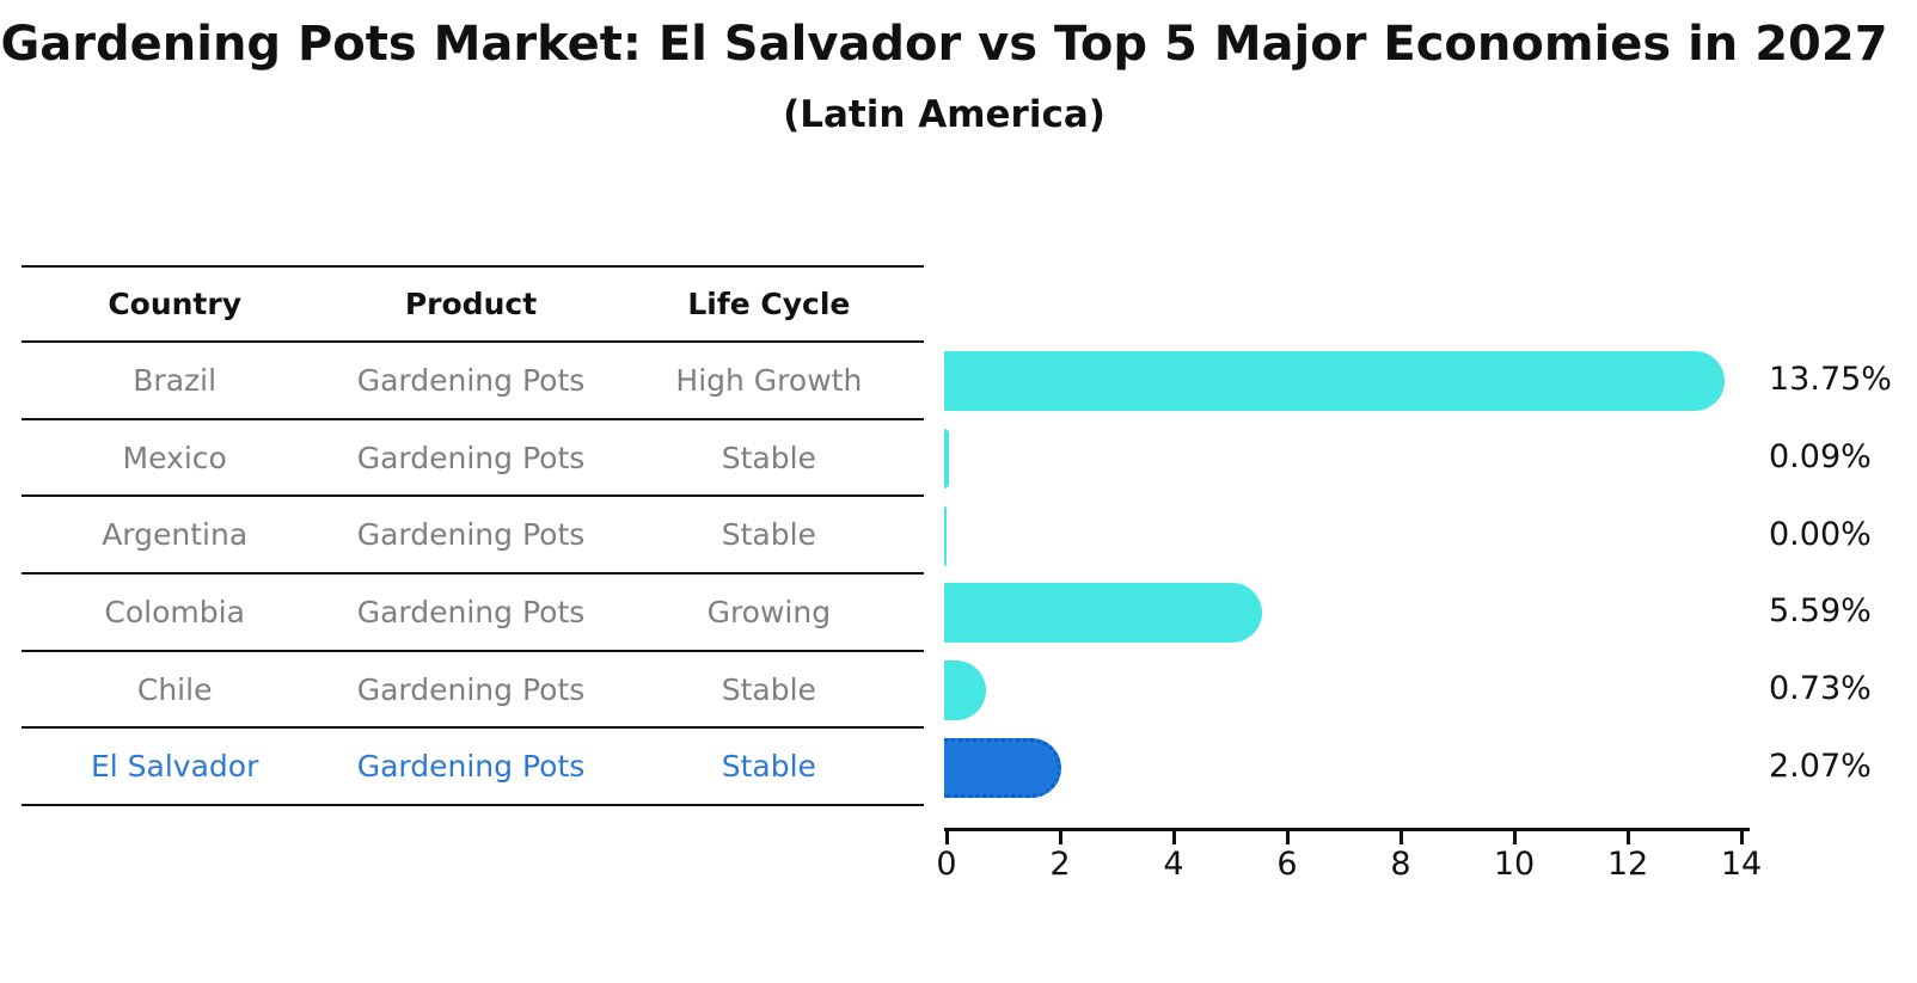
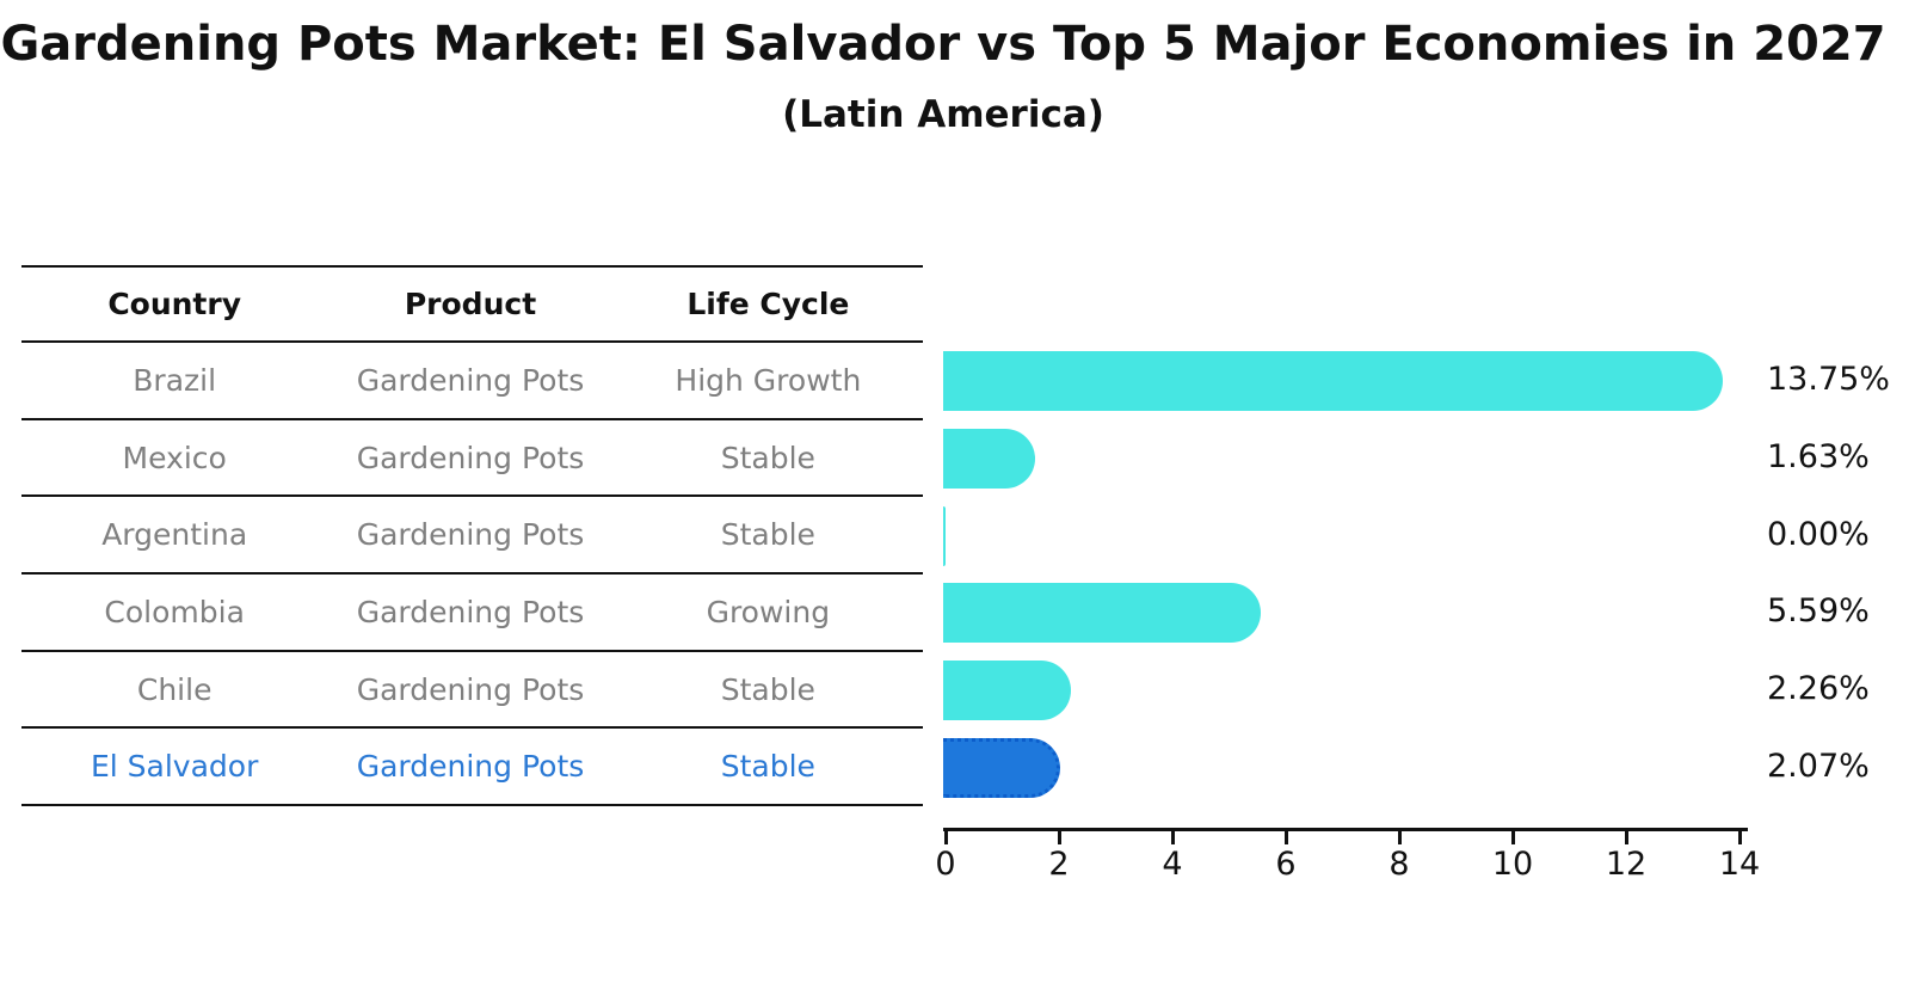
Mexico: 0.09% -> 1.63%
Chile: 0.73% -> 2.26%
